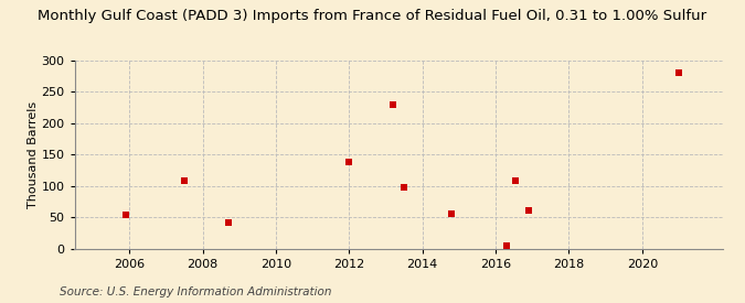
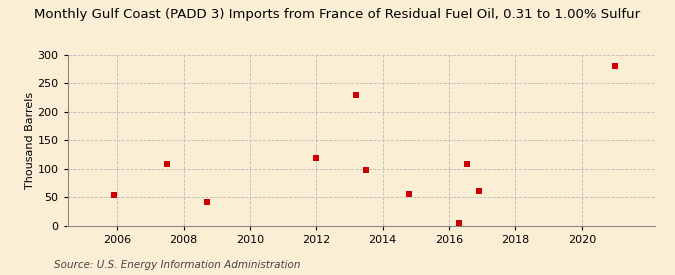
2012: 139 -> 118
